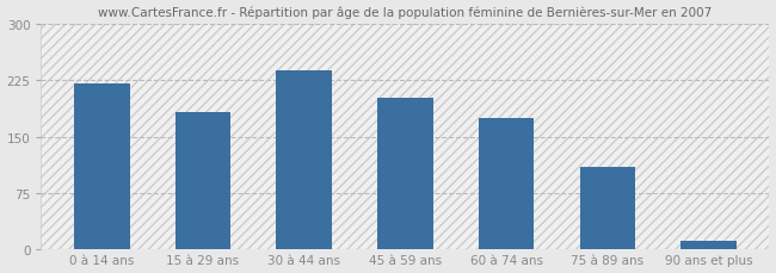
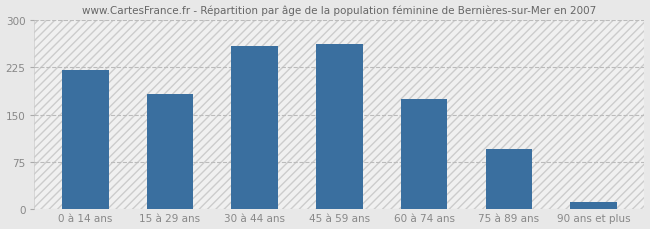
30 à 44 ans: 238 -> 258
45 à 59 ans: 202 -> 262
75 à 89 ans: 110 -> 95
